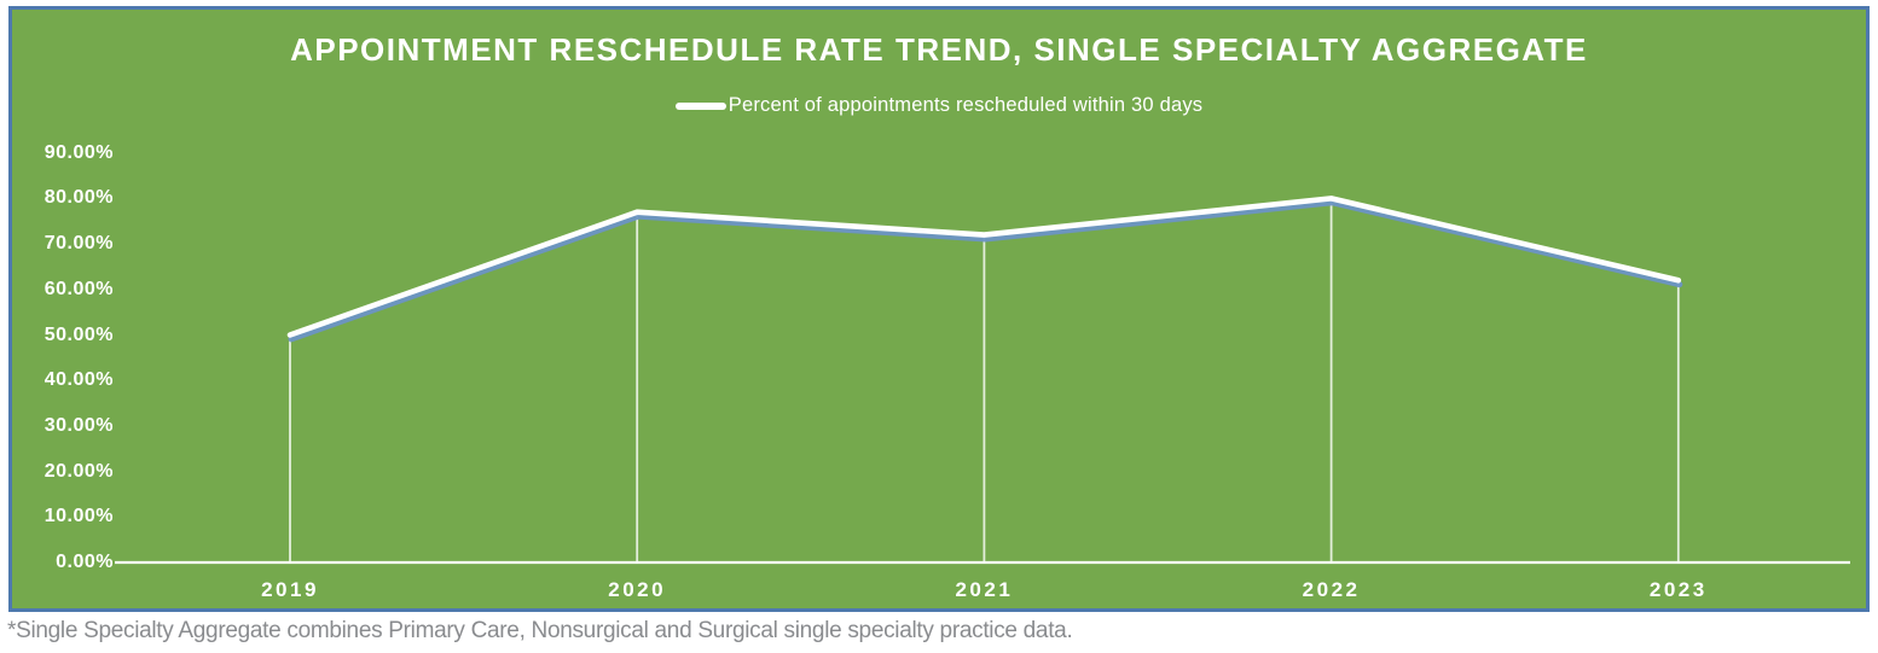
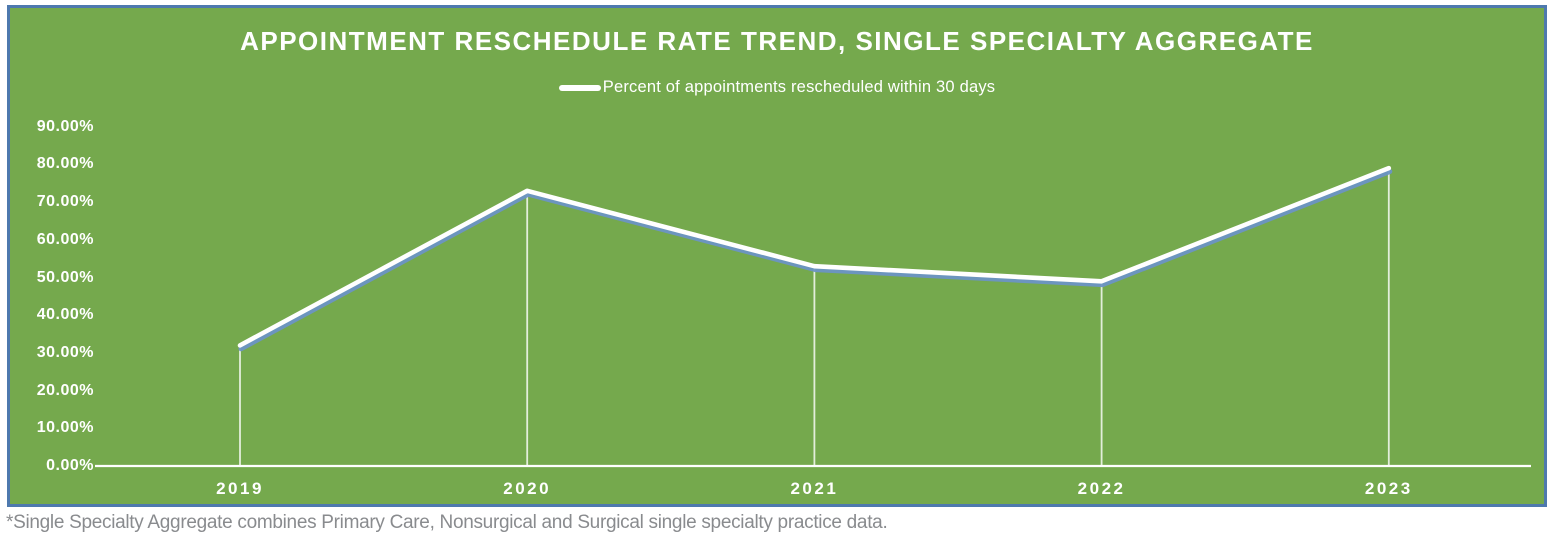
2019: 50% -> 32%
2020: 77% -> 73%
2021: 72% -> 53%
2022: 80% -> 49%
2023: 62% -> 79%
